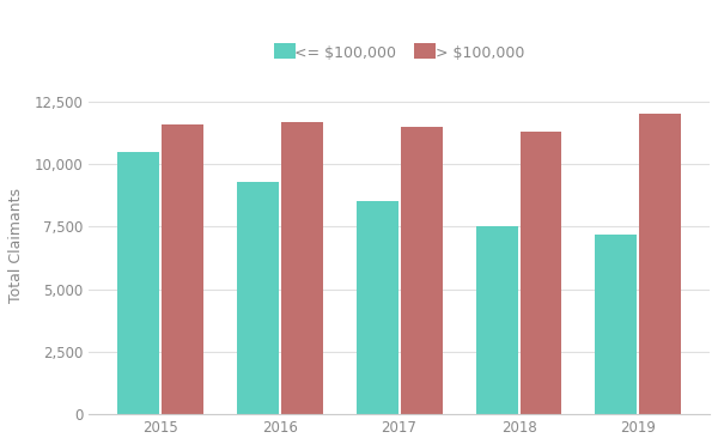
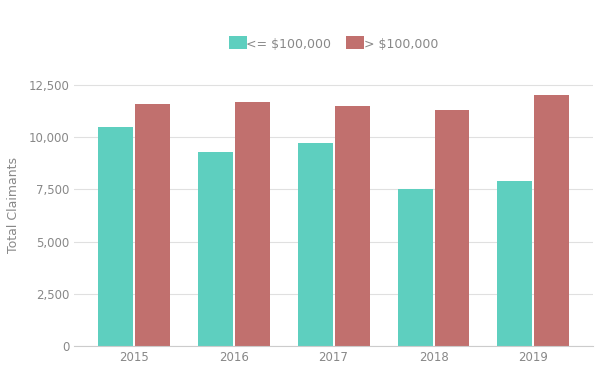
<= $100,000/2017: 8,500 -> 9,700
<= $100,000/2019: 7,200 -> 7,900
